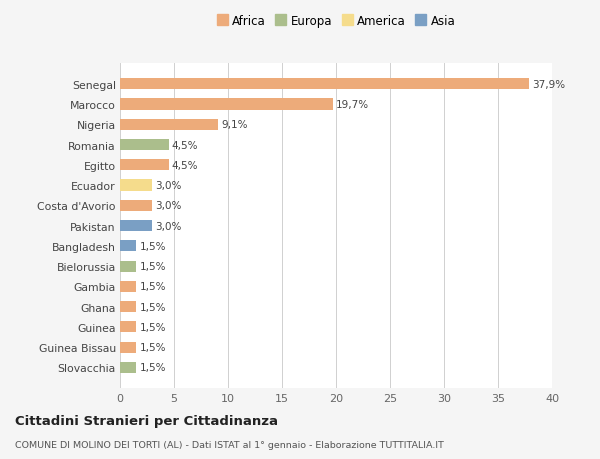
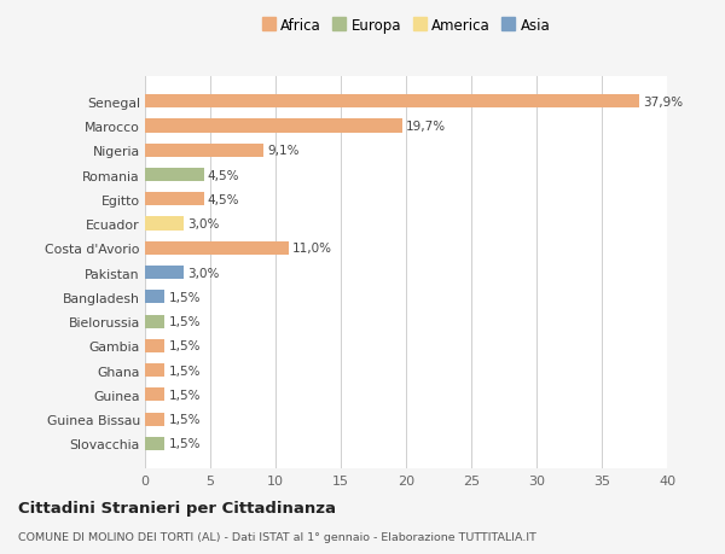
Costa d'Avorio: 3,0% -> 11,0%
